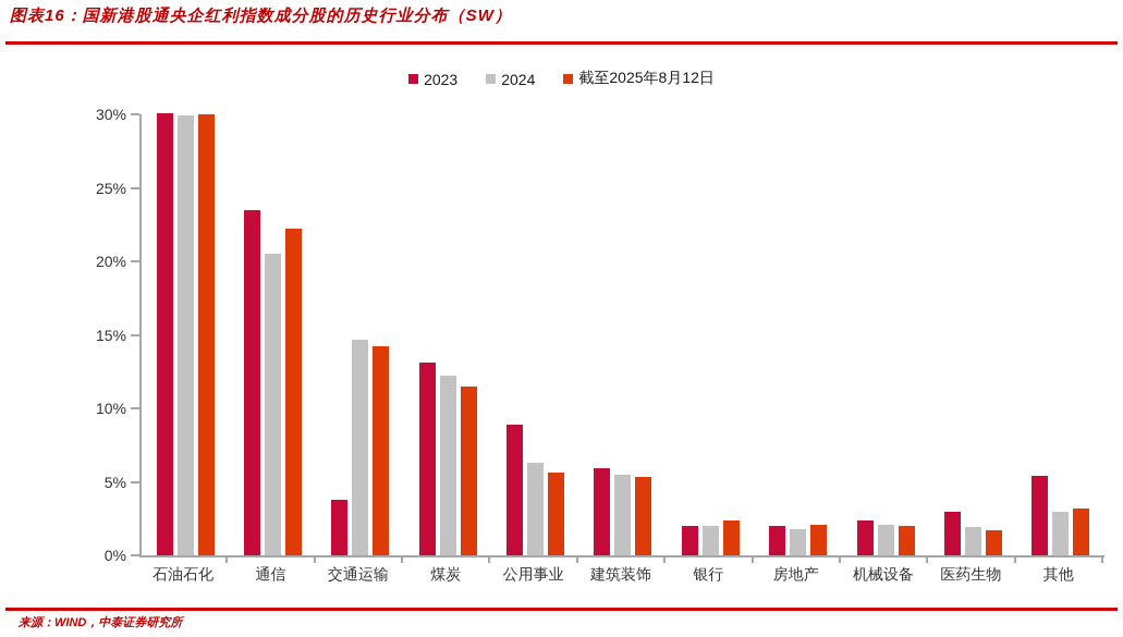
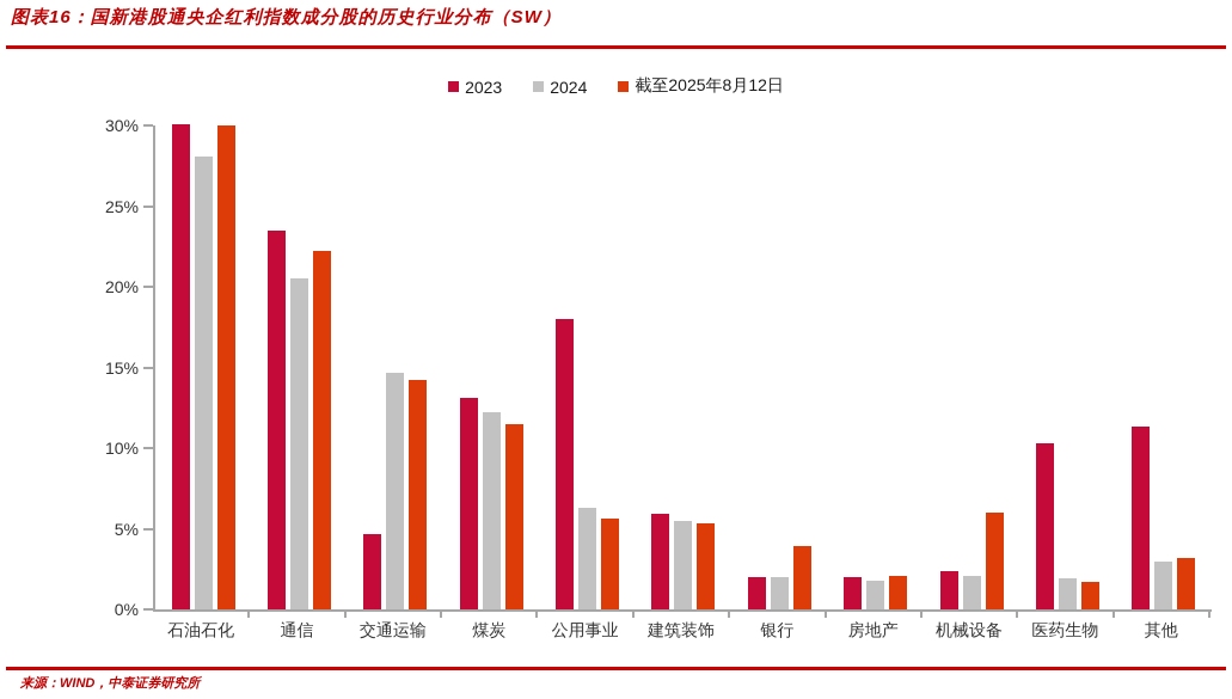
2024/石油石化: 29.9% -> 28.1%
2023/交通运输: 3.8% -> 4.7%
2023/公用事业: 8.9% -> 18.0%
截至2025年8月12日/银行: 2.4% -> 3.9%
截至2025年8月12日/机械设备: 2.0% -> 6.0%
2023/医药生物: 3.0% -> 10.3%
2023/其他: 5.4% -> 11.3%
